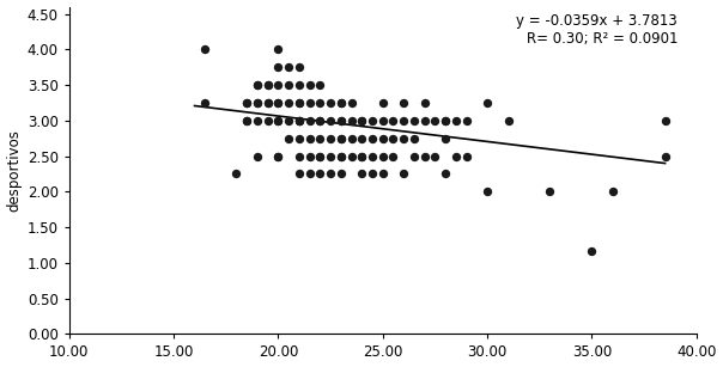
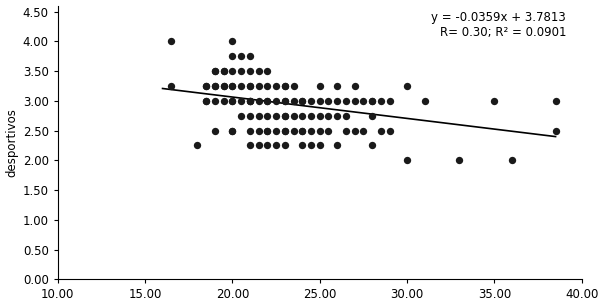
35.00: 1.16 -> 3.00
